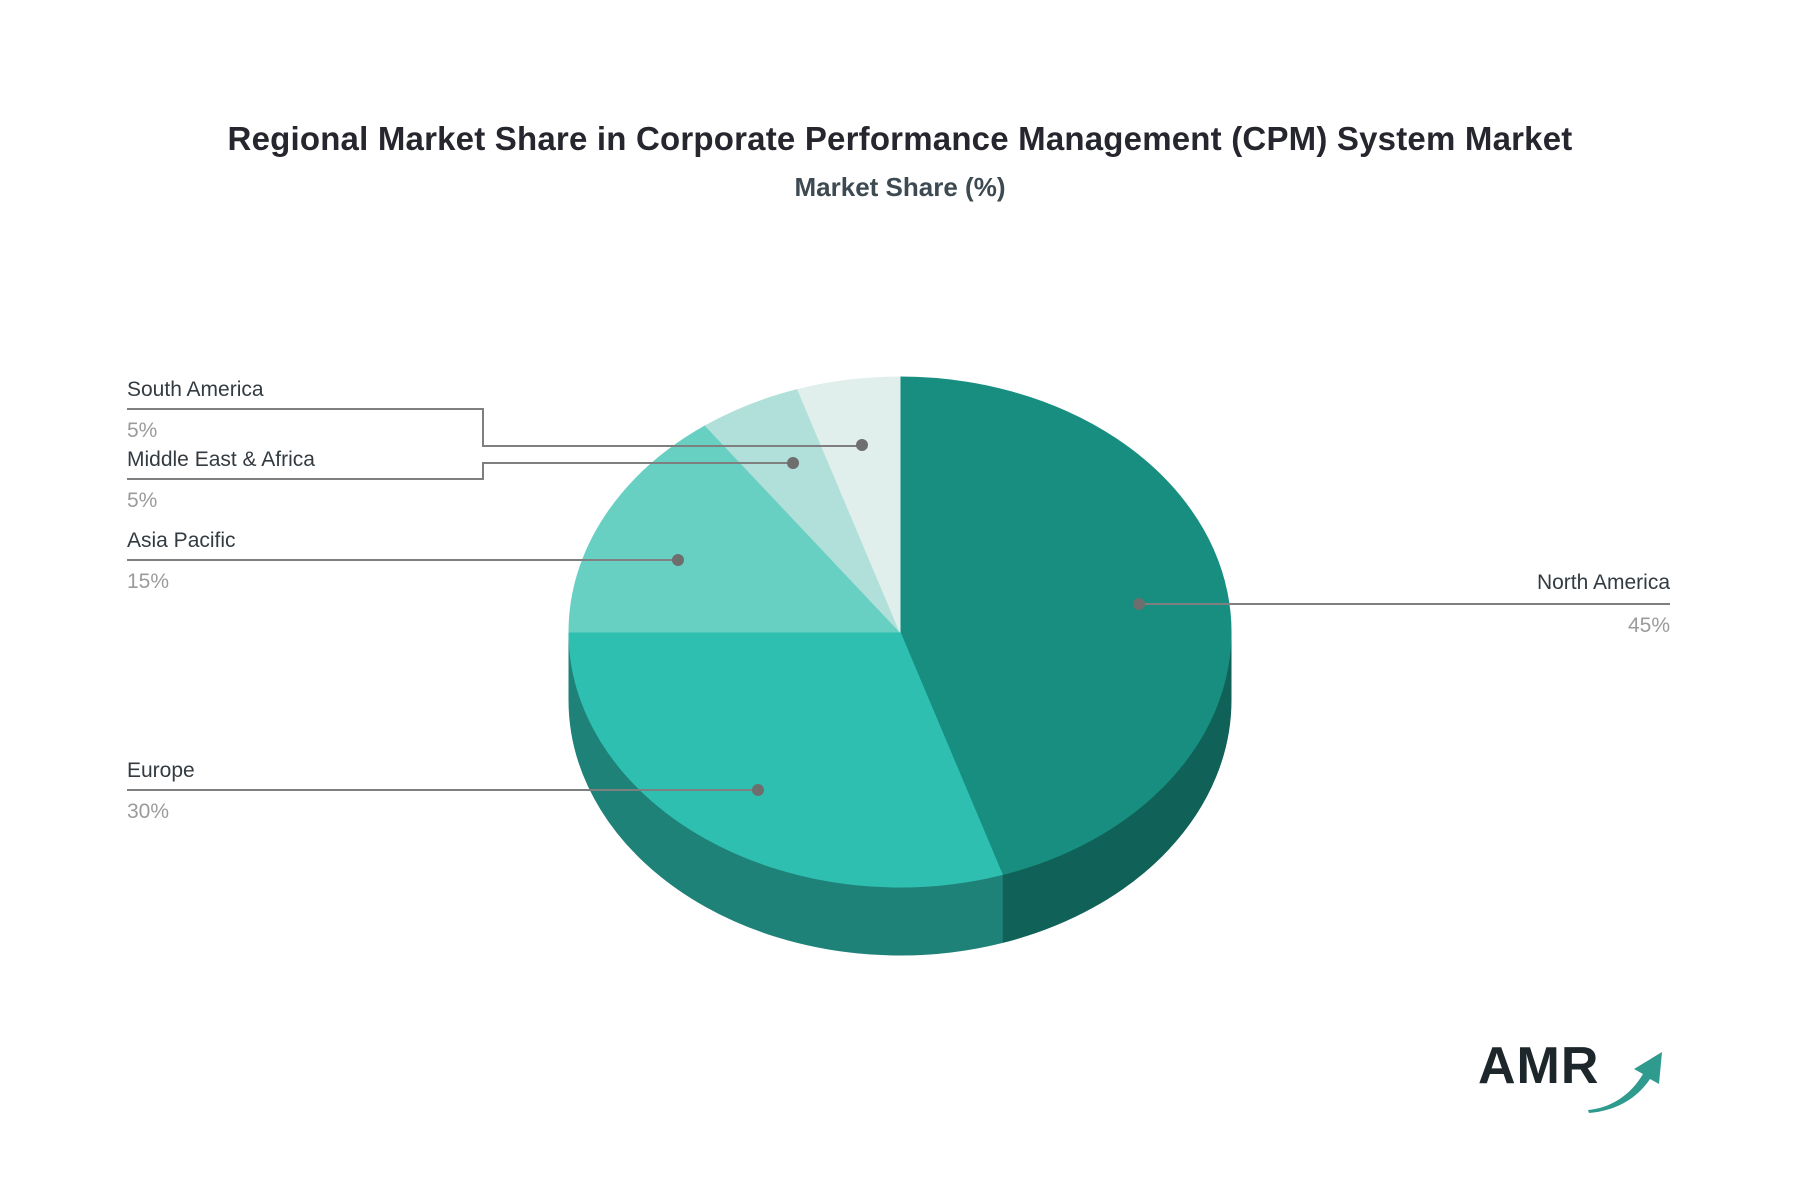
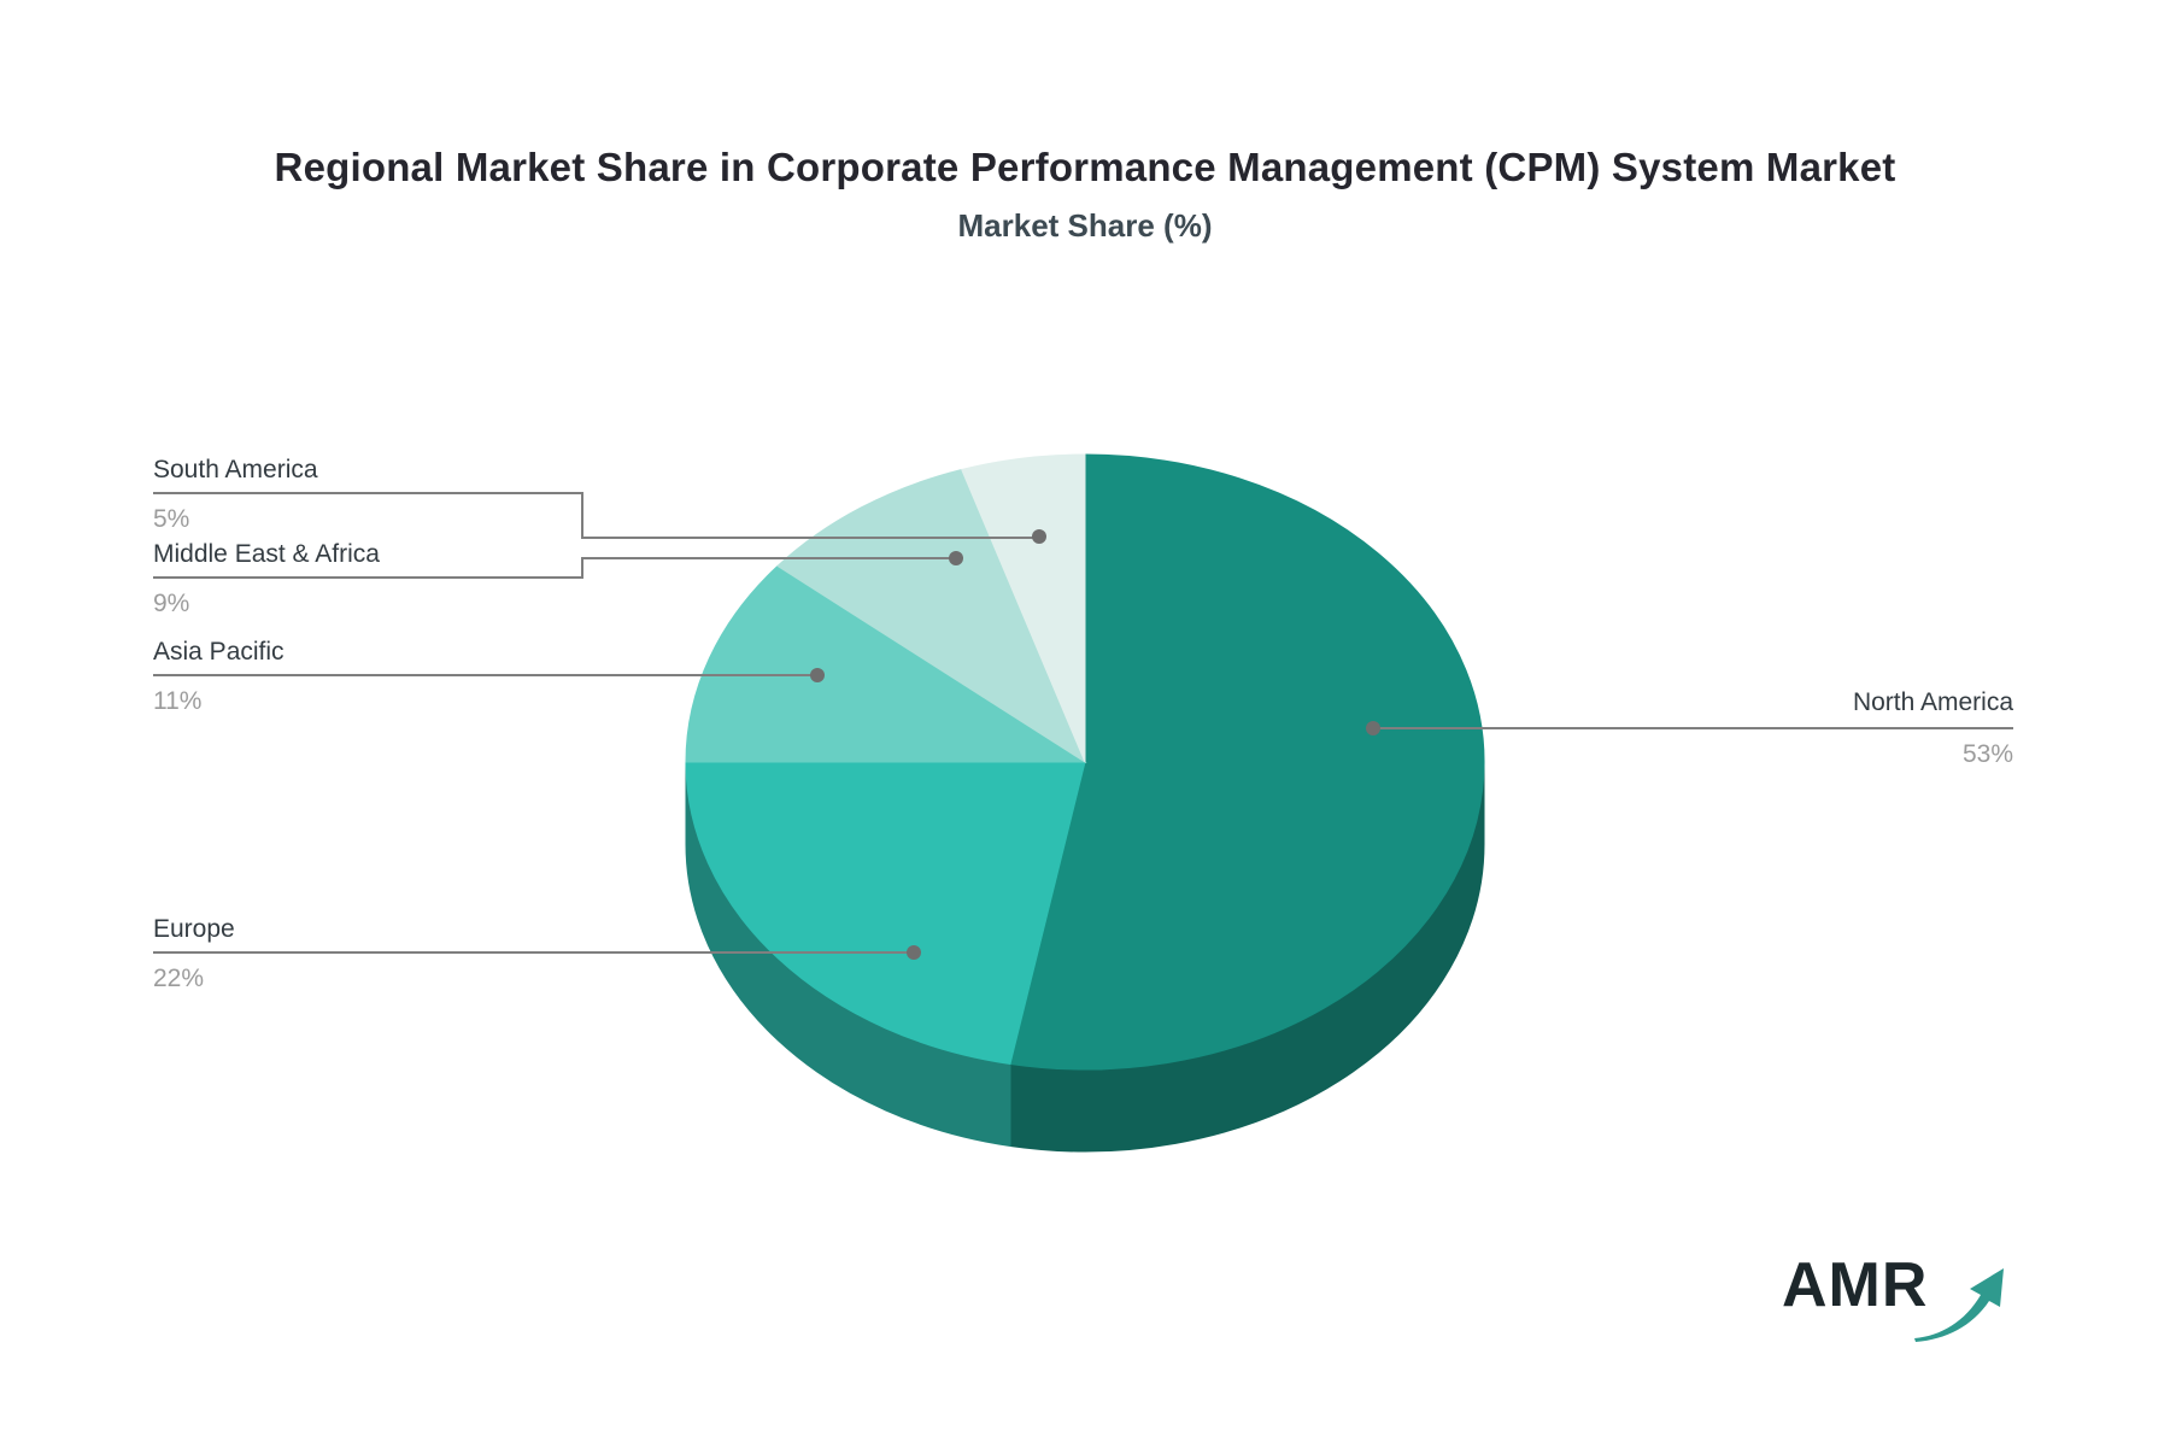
North America: 45% -> 53%
Europe: 30% -> 22%
Asia Pacific: 15% -> 11%
Middle East & Africa: 5% -> 9%
